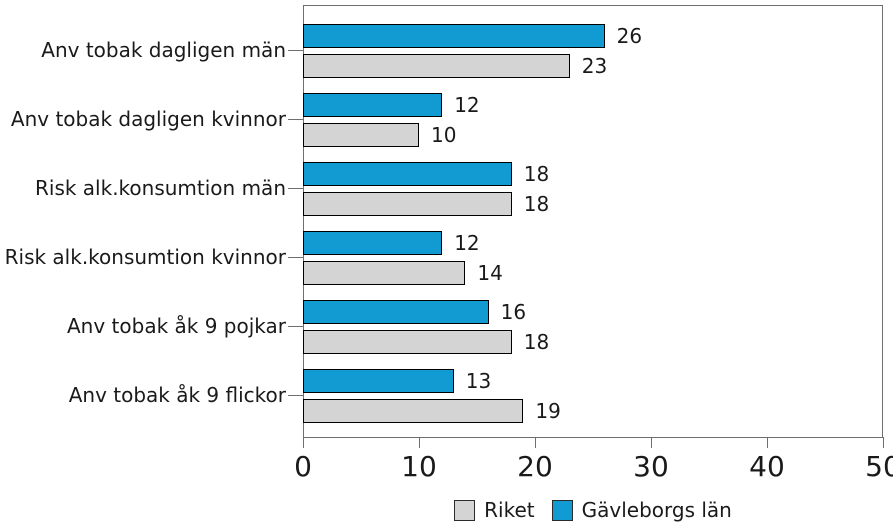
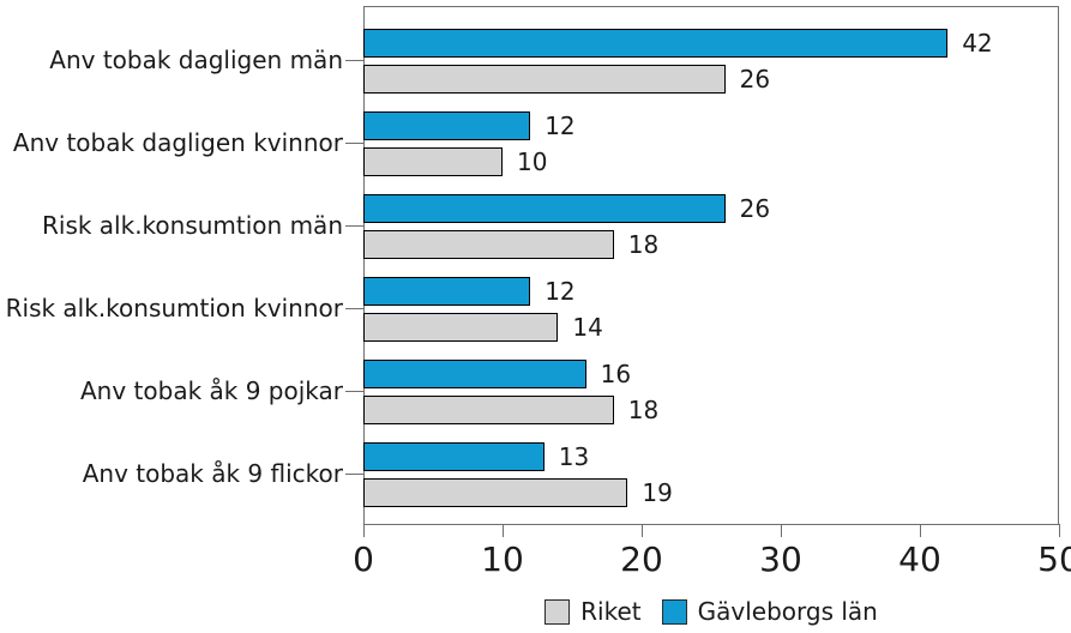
Gävleborgs län/Anv tobak dagligen män: 26 -> 42
Riket/Anv tobak dagligen män: 23 -> 26
Gävleborgs län/Risk alk.konsumtion män: 18 -> 26
